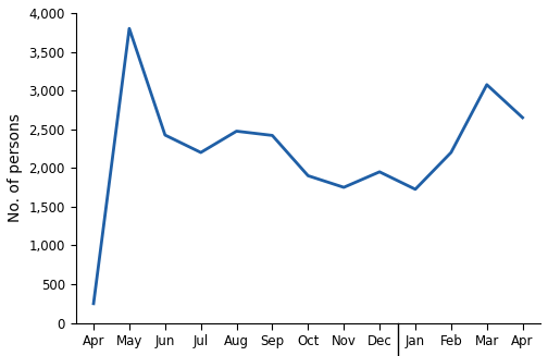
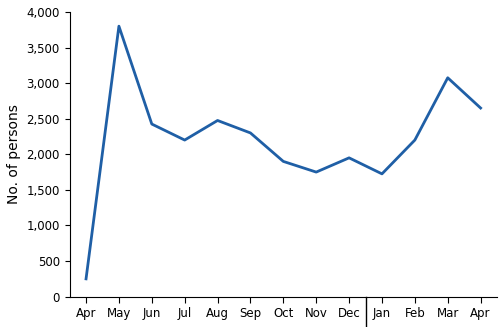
Sep: 2,420 -> 2,300
